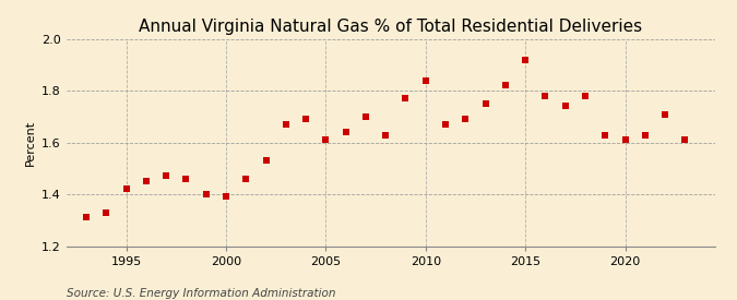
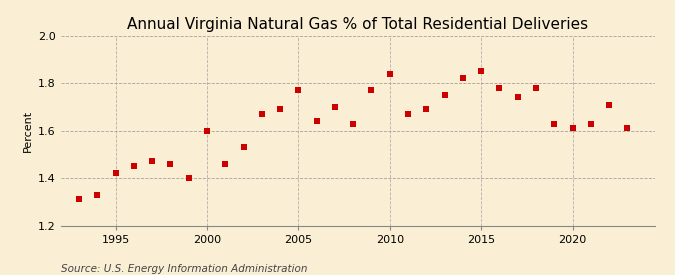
2000: 1.39 -> 1.60
2005: 1.61 -> 1.77
2015: 1.92 -> 1.85
